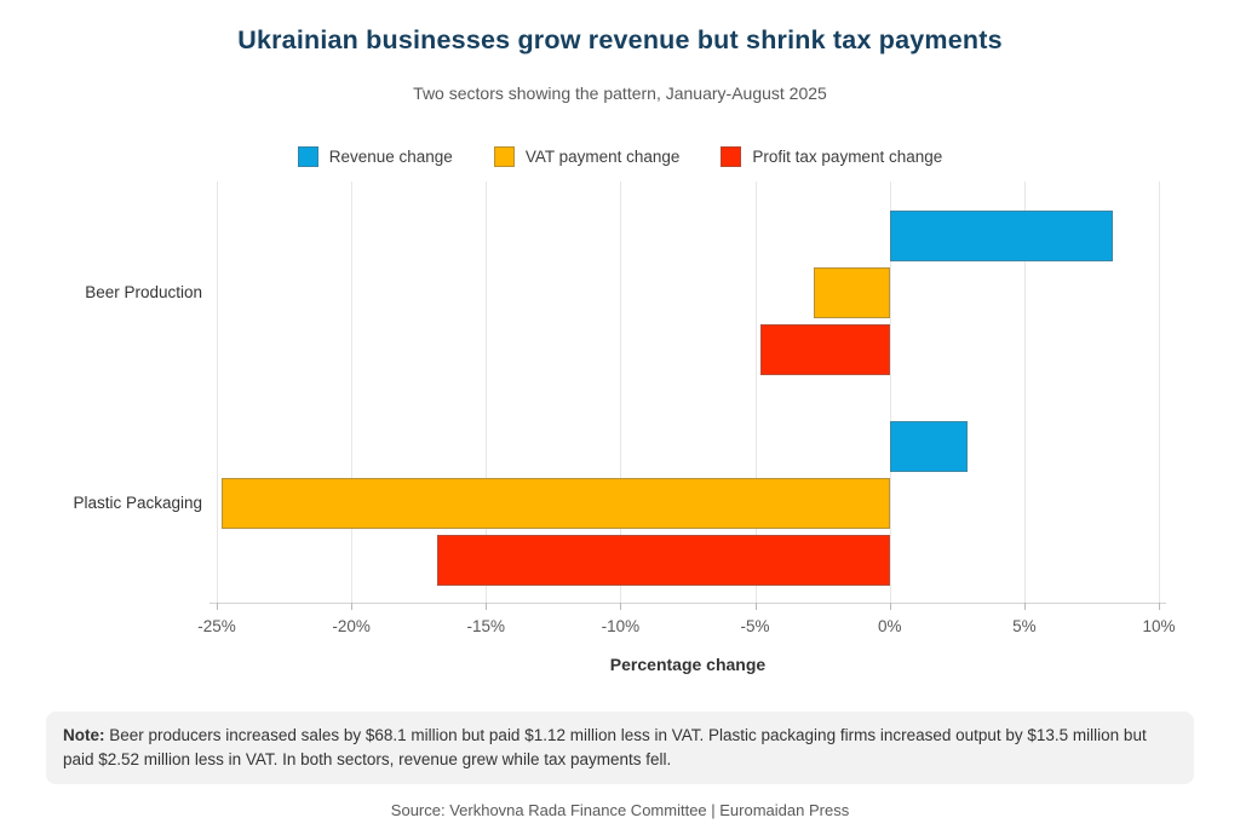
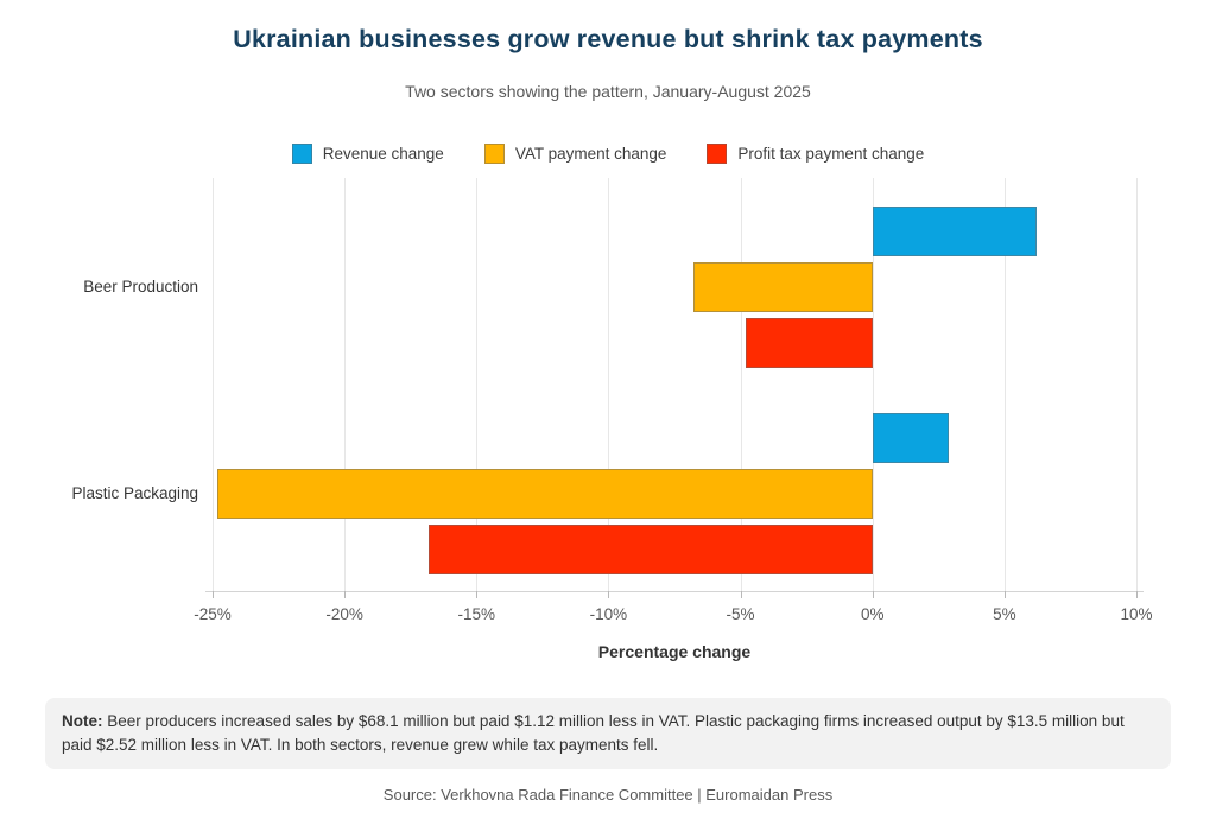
Revenue change/Beer Production: 8.3% -> 6.2%
VAT payment change/Beer Production: -2.8% -> -6.8%
